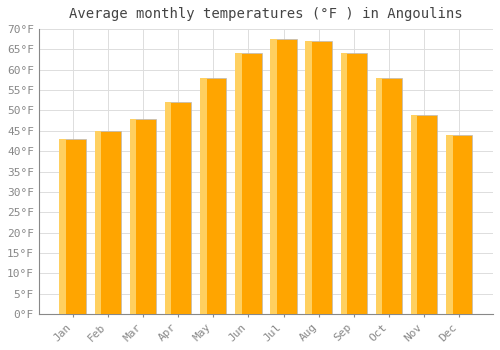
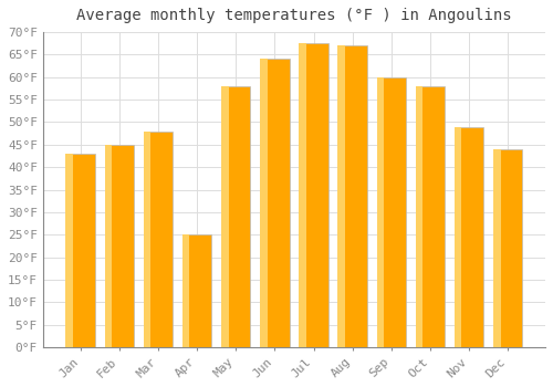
Apr: 52.0°F -> 25.0°F
Sep: 64.0°F -> 60.0°F
